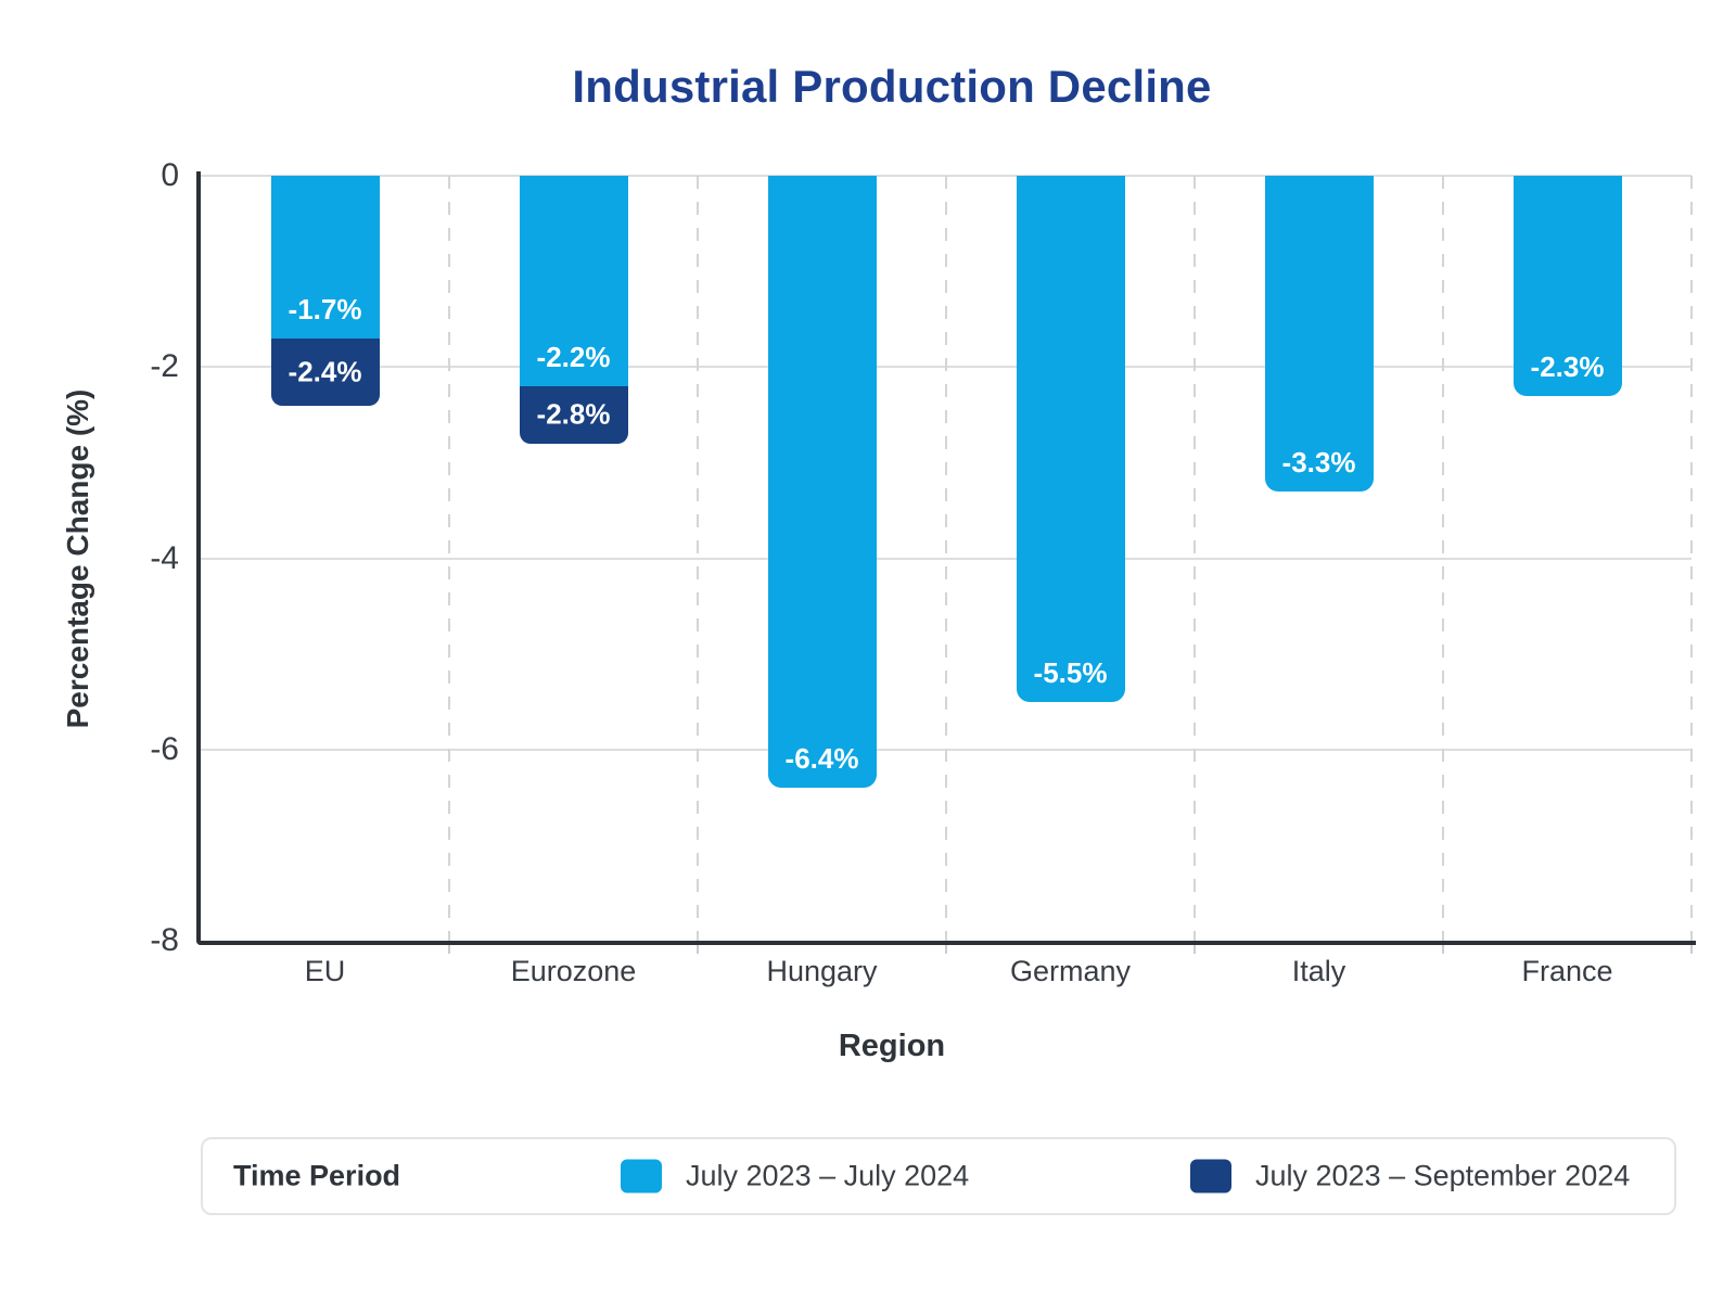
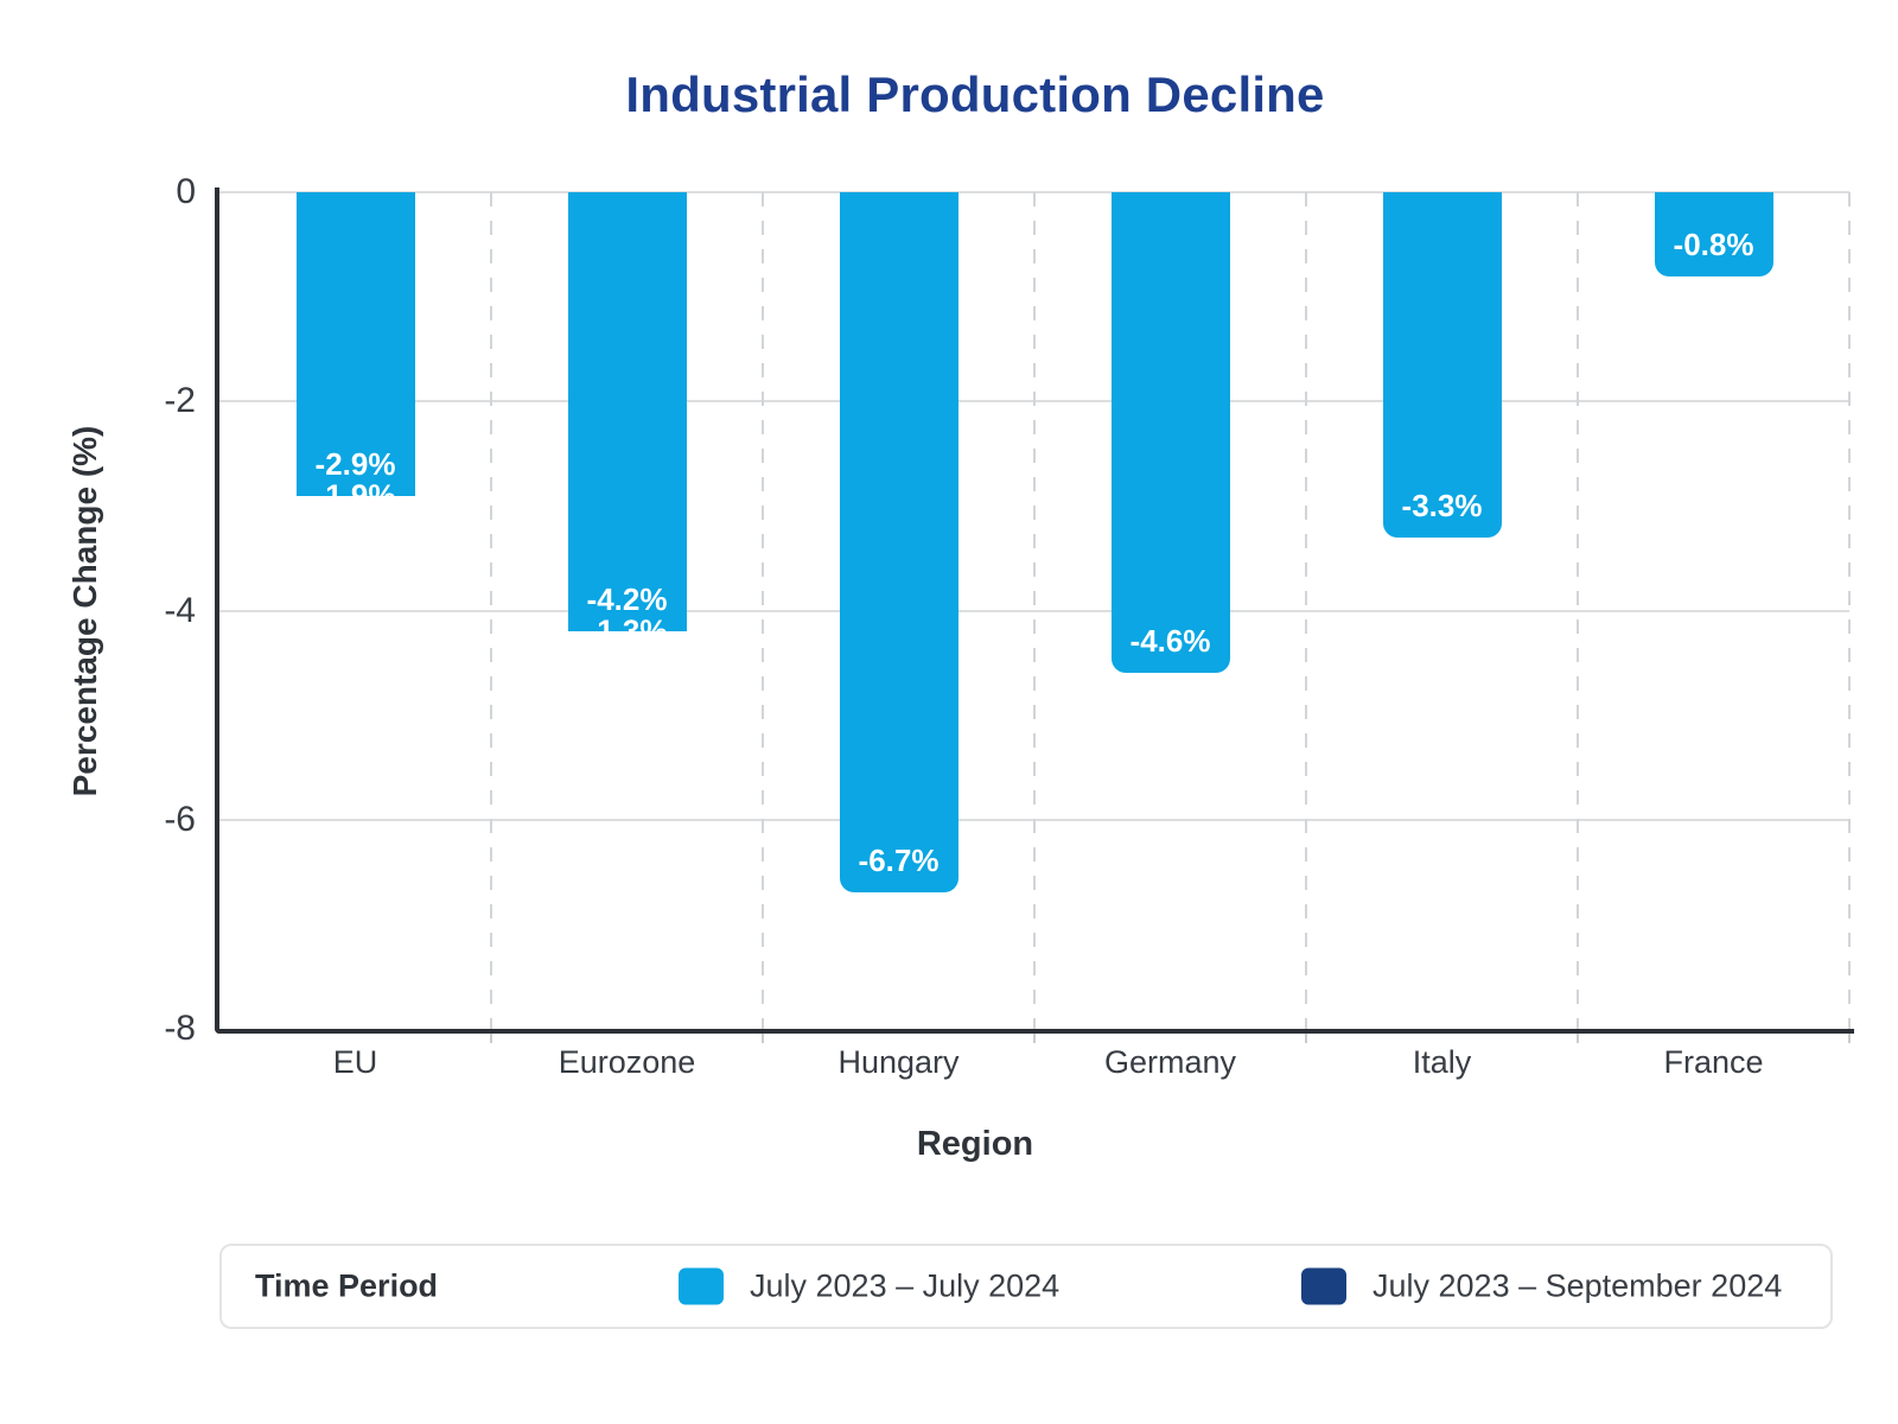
July 2023 – July 2024/EU: -1.7% -> -2.9%
July 2023 – September 2024/EU: -2.4% -> -1.9%
July 2023 – July 2024/Eurozone: -2.2% -> -4.2%
July 2023 – September 2024/Eurozone: -2.8% -> -1.3%
July 2023 – July 2024/Hungary: -6.4% -> -6.7%
July 2023 – July 2024/Germany: -5.5% -> -4.6%
July 2023 – July 2024/France: -2.3% -> -0.8%
